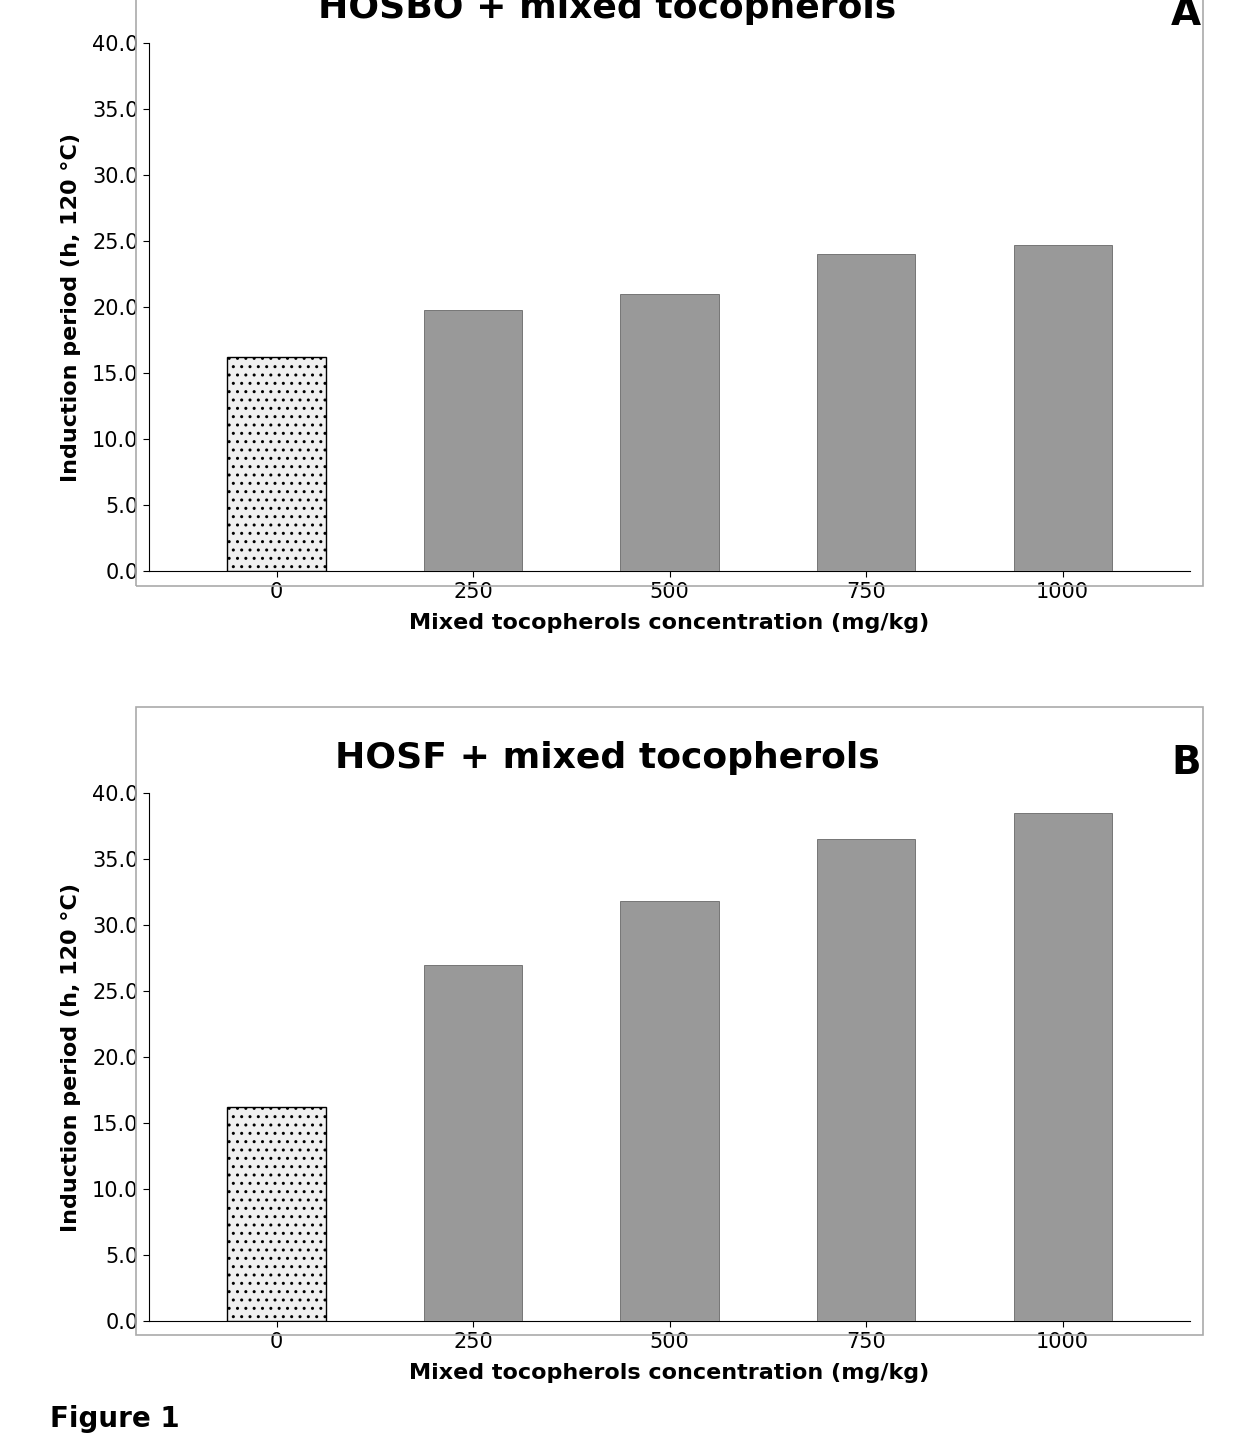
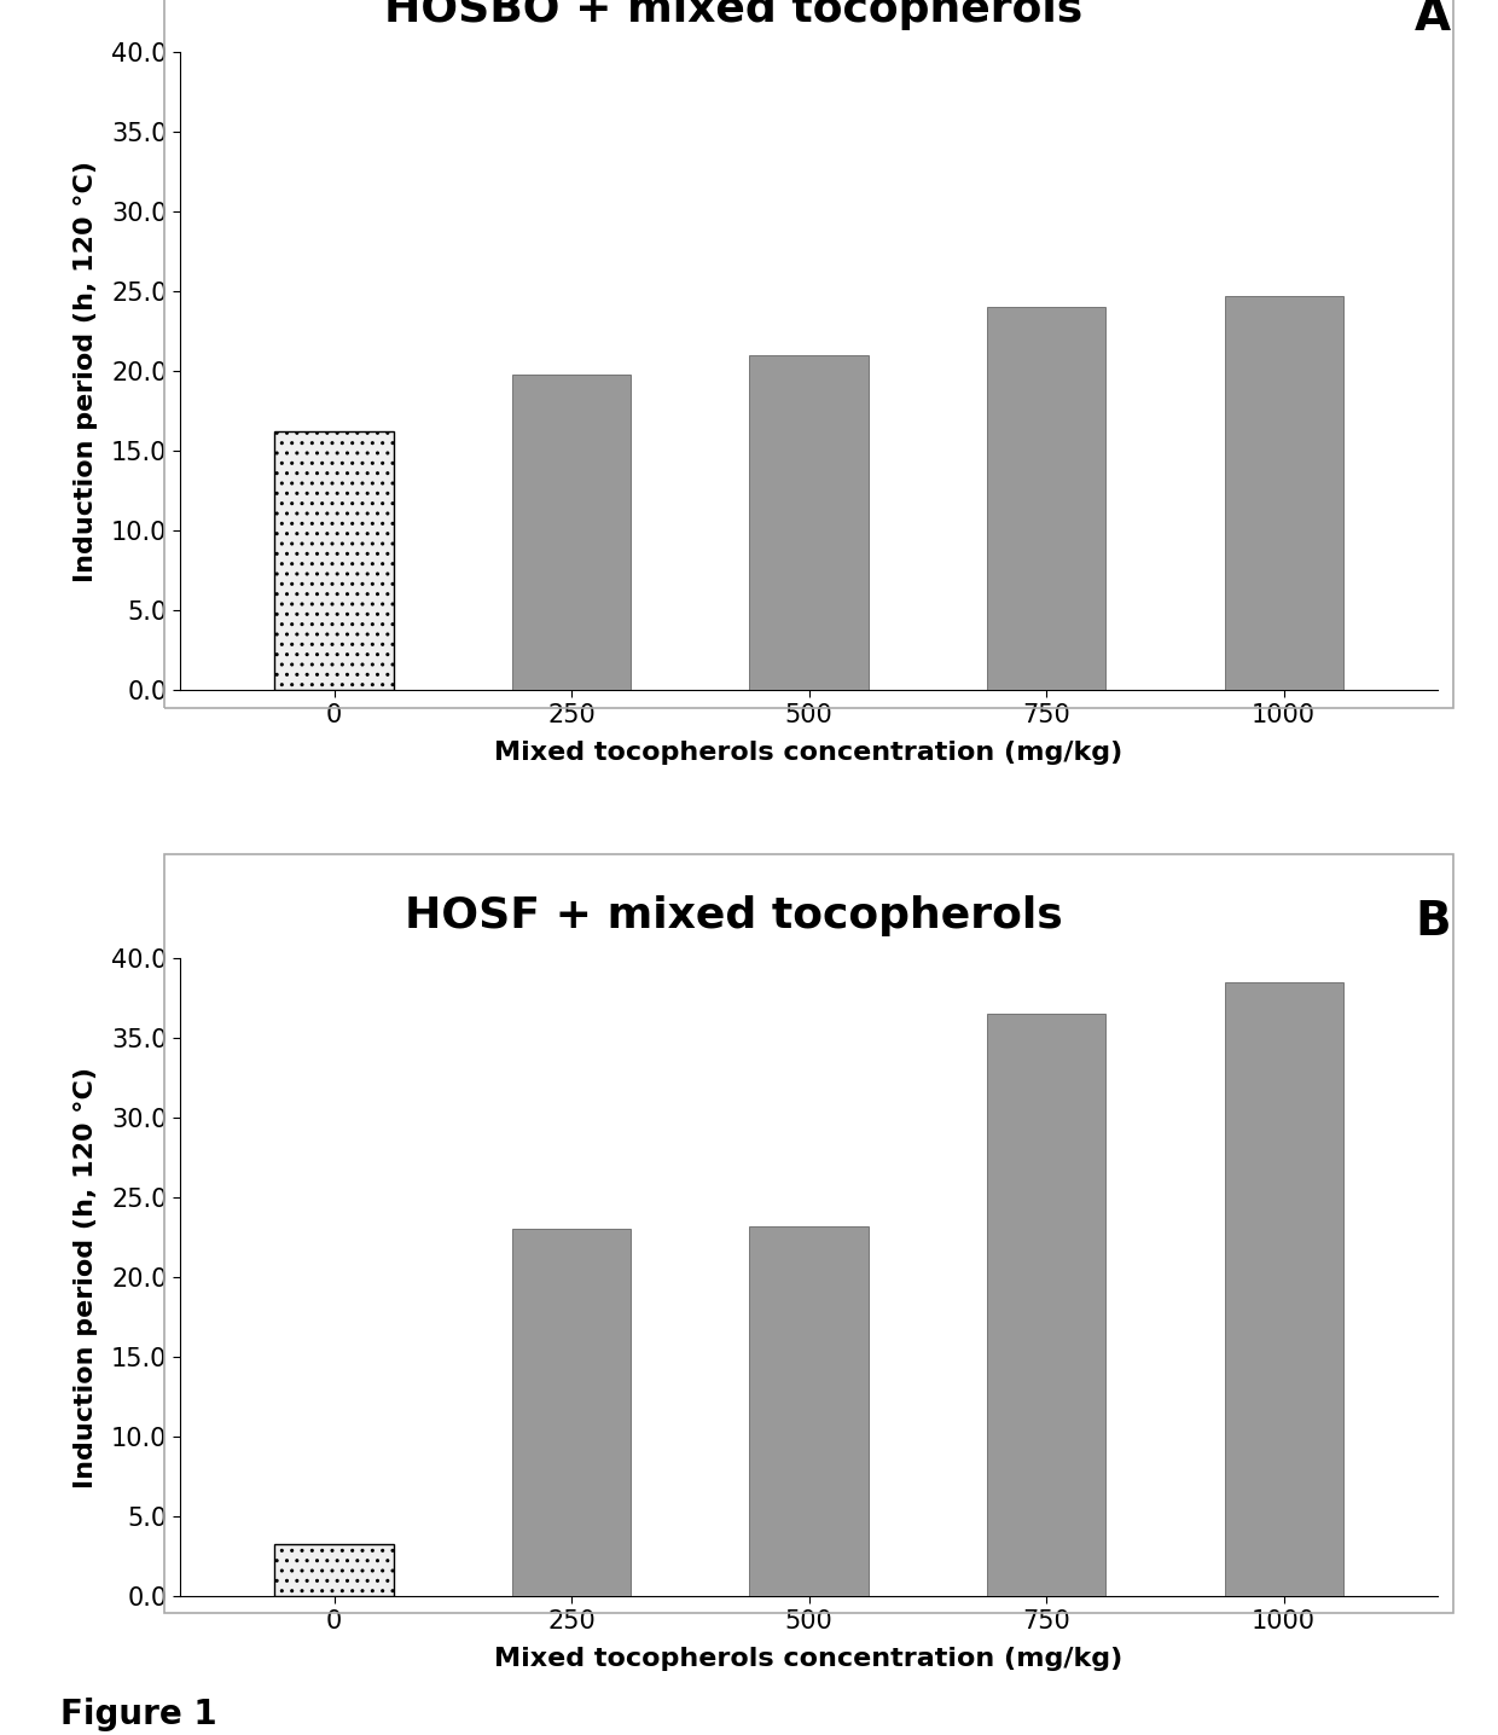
HOSF + mixed tocopherols/0: 16.2 -> 3.3
HOSF + mixed tocopherols/250: 27.0 -> 23.0
HOSF + mixed tocopherols/500: 31.8 -> 23.2
